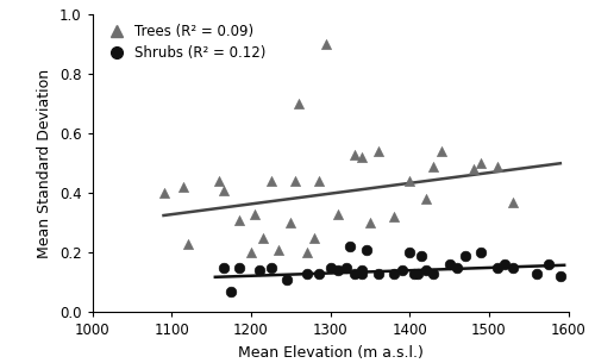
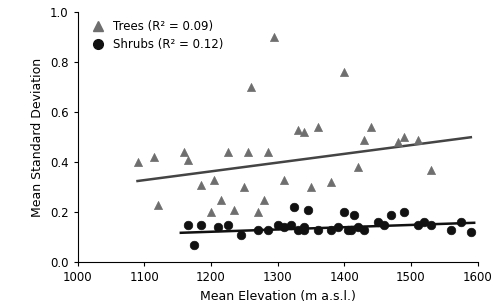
Trees (R² = 0.09)/1400: 0.44 -> 0.76
